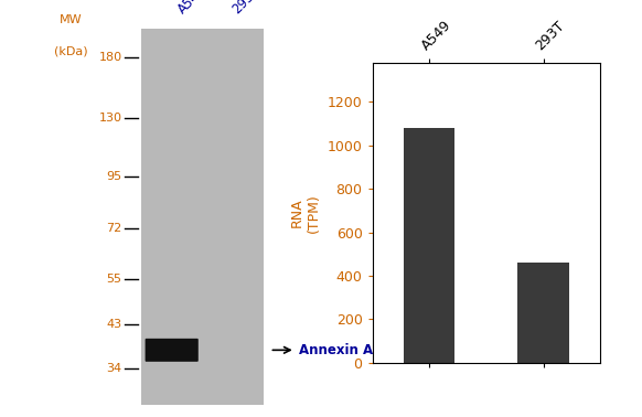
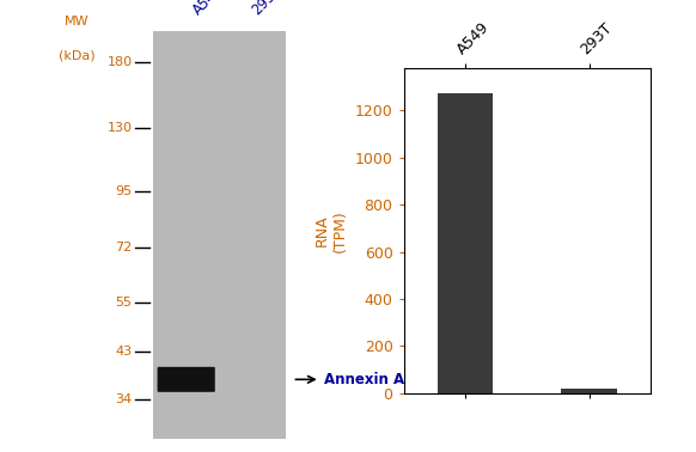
A549: 1080 -> 1270
293T: 460 -> 20
